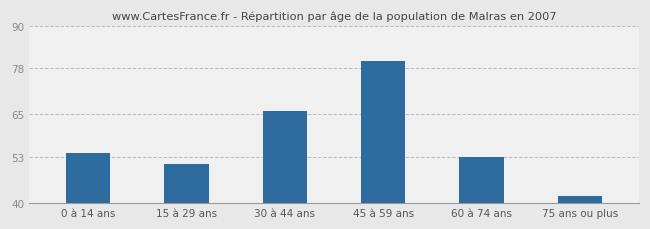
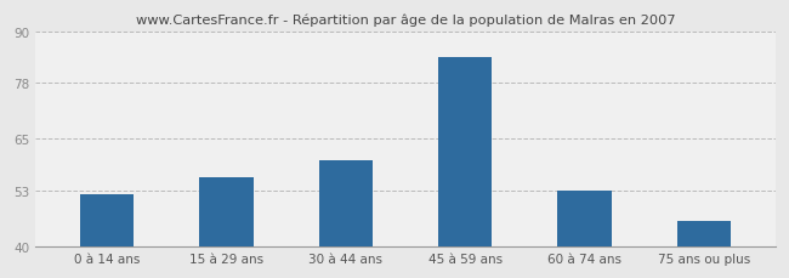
0 à 14 ans: 54 -> 52
15 à 29 ans: 51 -> 56
30 à 44 ans: 66 -> 60
45 à 59 ans: 80 -> 84
75 ans ou plus: 42 -> 46
